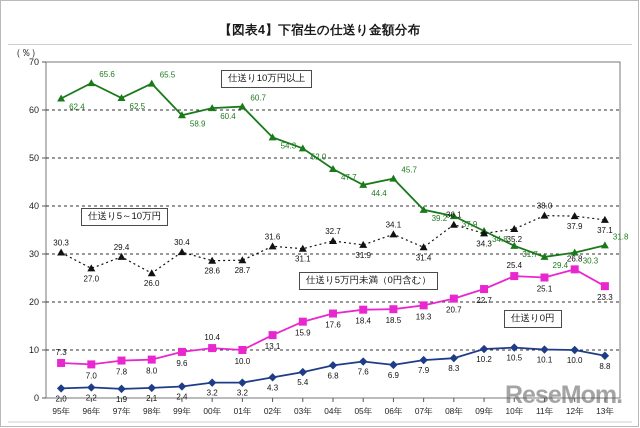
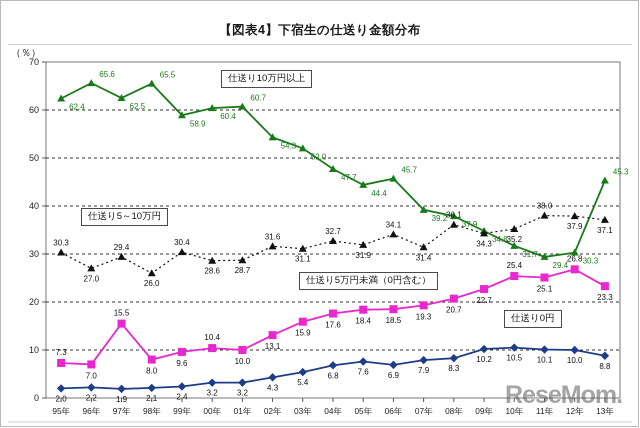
仕送り5万円未満（0円含む）/97年: 7.8 -> 15.5
仕送り10万円以上/13年: 31.8 -> 45.3
